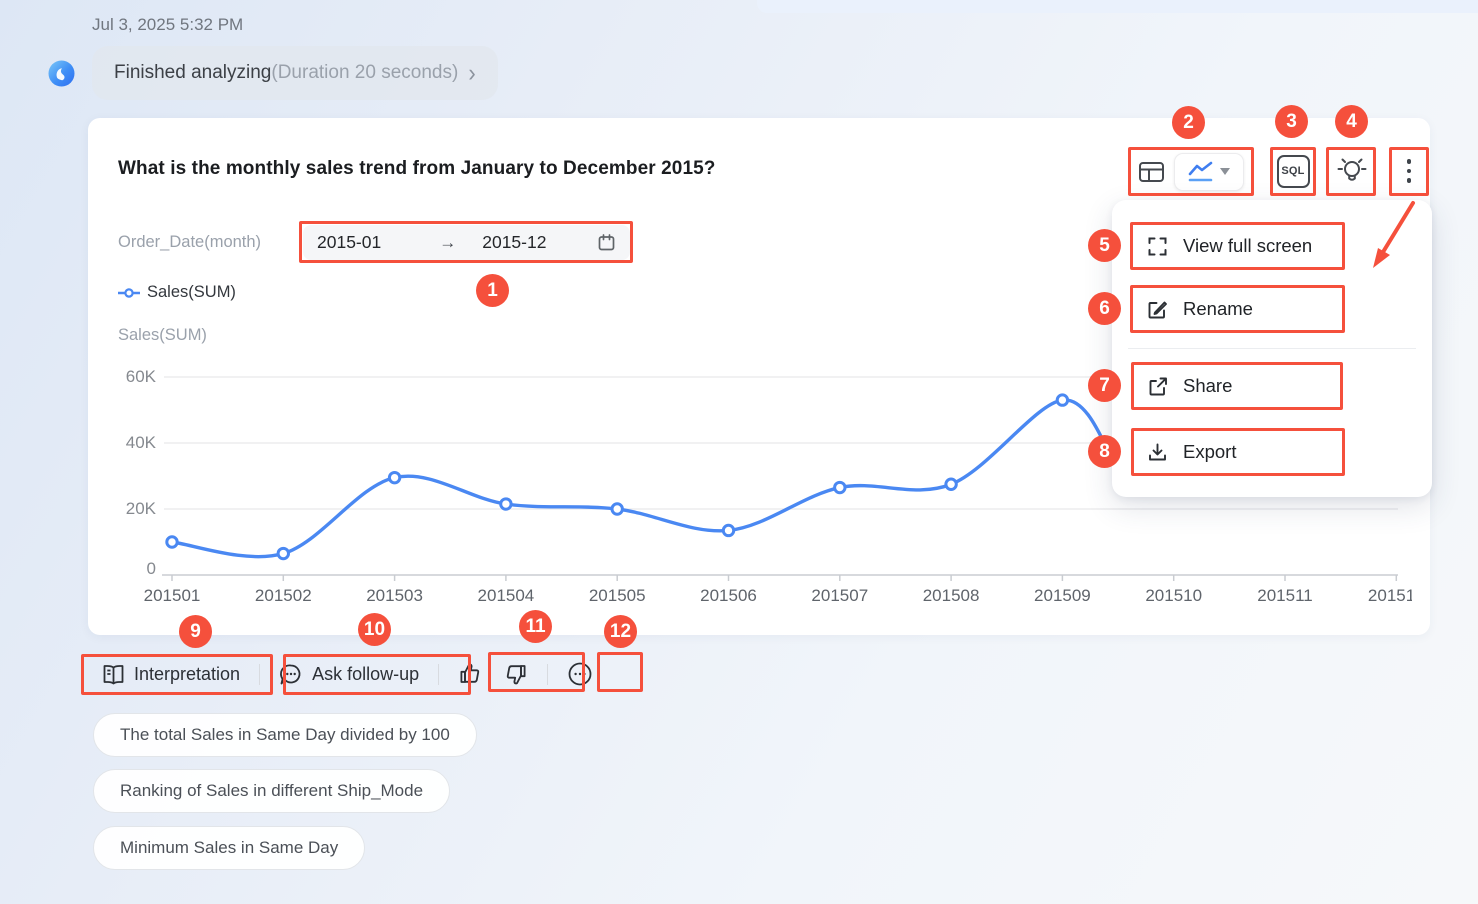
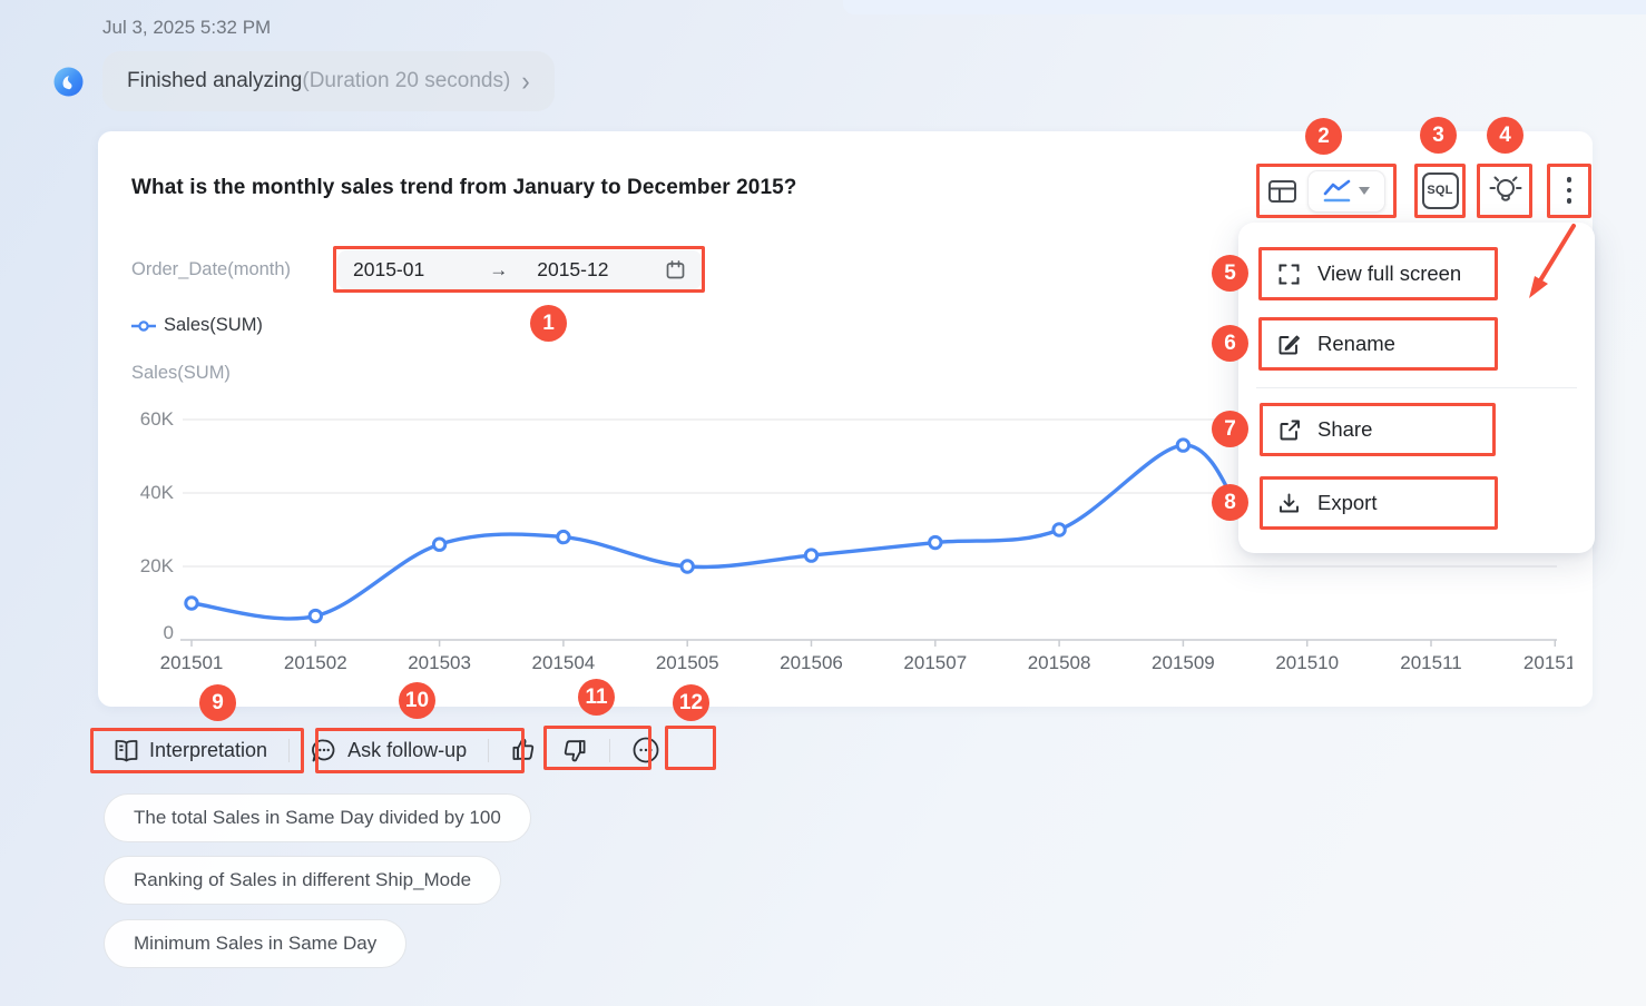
201503: 30K -> 26K
201504: 22K -> 28K
201506: 14K -> 23K
201508: 28K -> 30K
